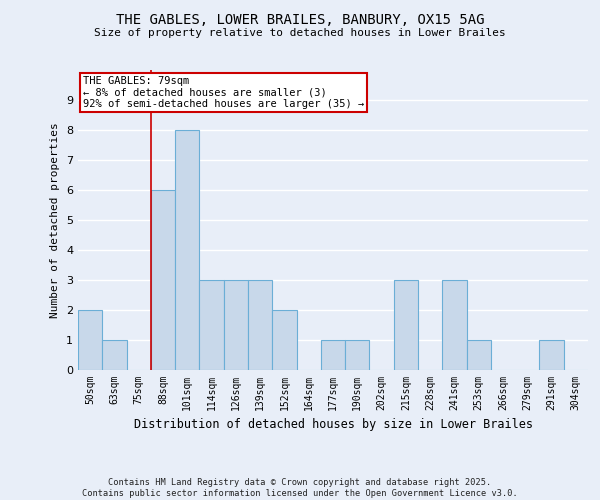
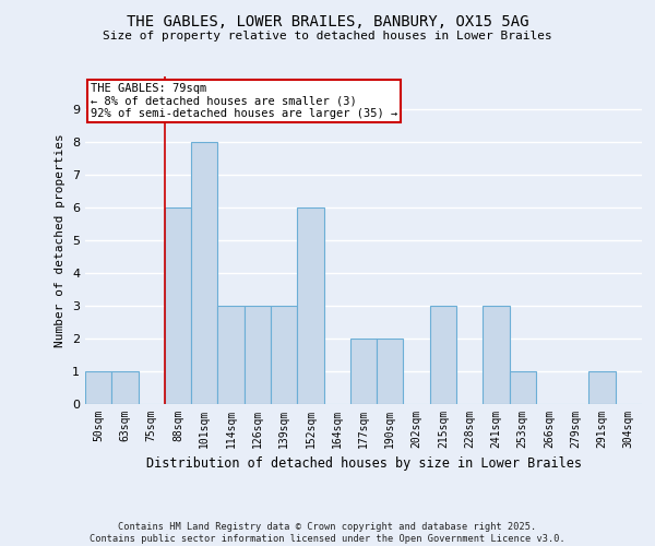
50sqm: 2 -> 1
152sqm: 2 -> 6
177sqm: 1 -> 2
190sqm: 1 -> 2
